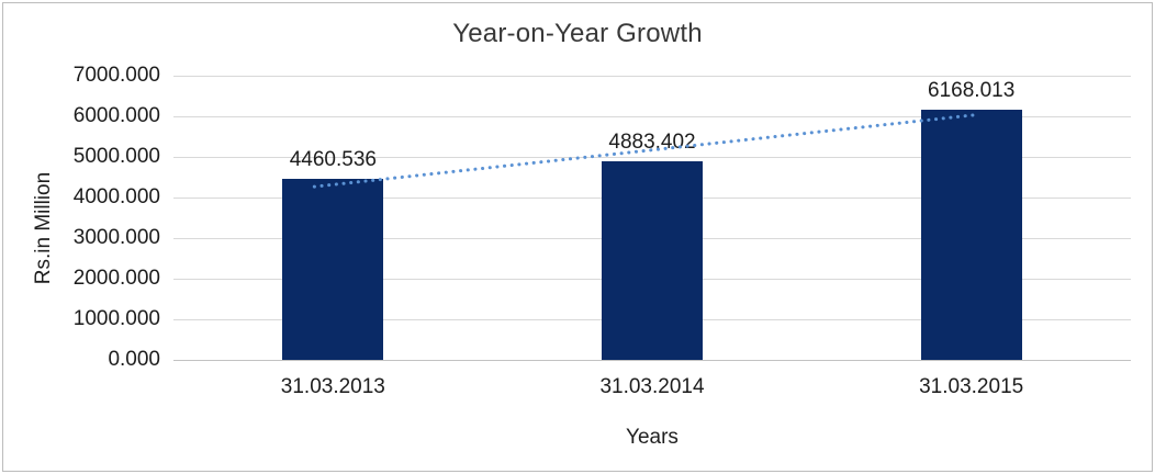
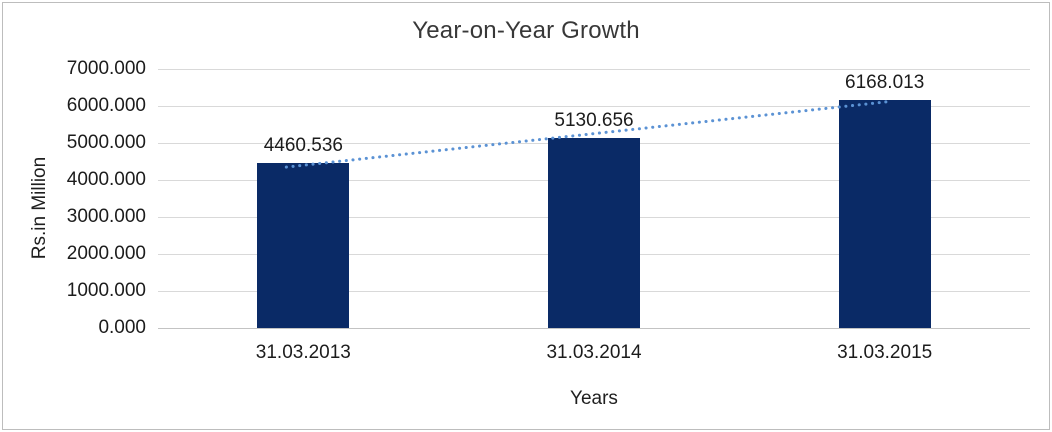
31.03.2014: 4883.402 -> 5130.656
